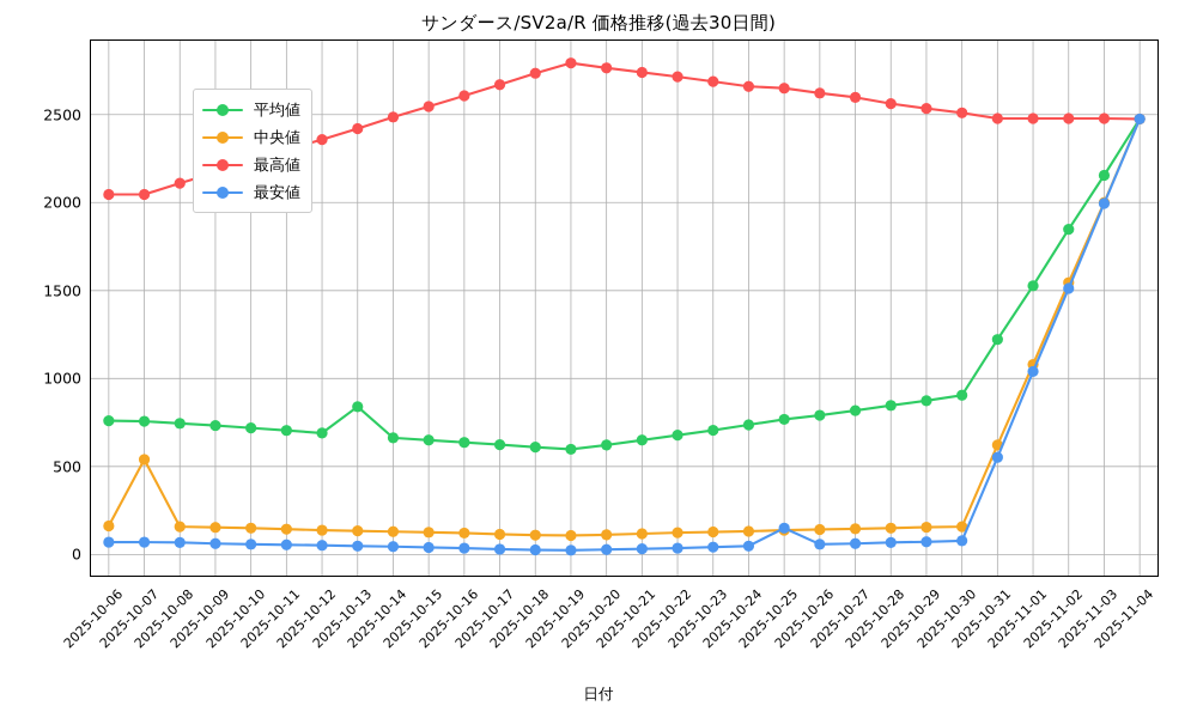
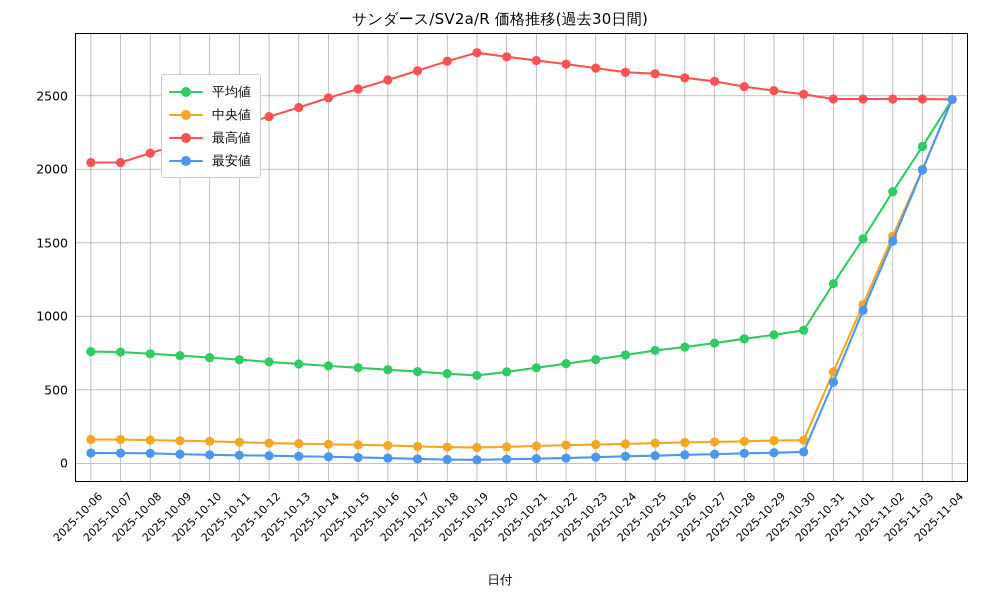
中央値/2025-10-07: 540 -> 160
平均値/2025-10-13: 840 -> 680
最安値/2025-10-25: 150 -> 50
